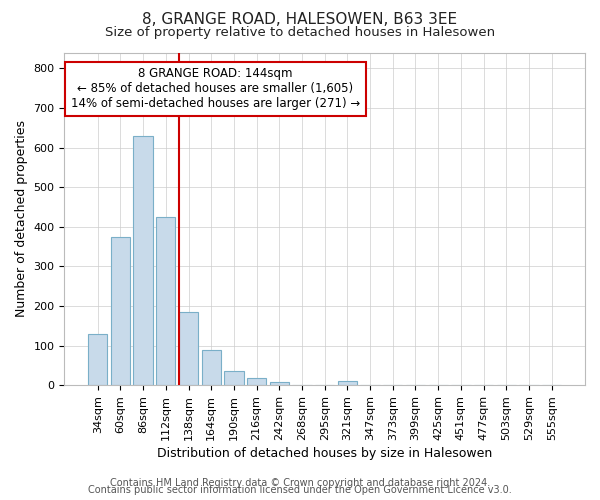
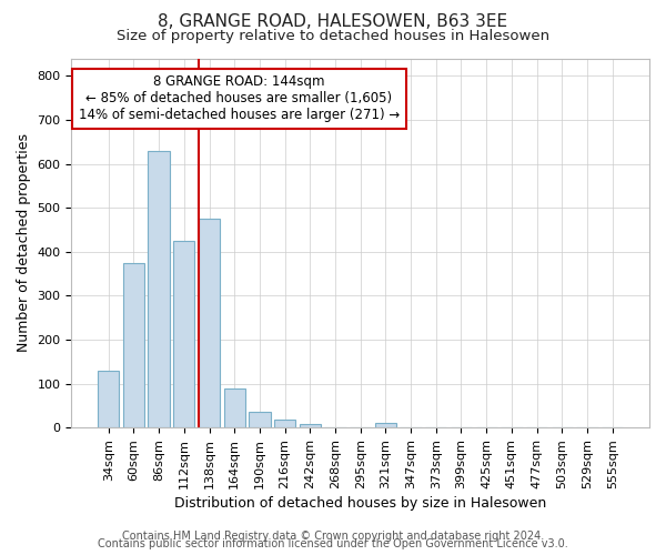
138sqm: 185 -> 475
